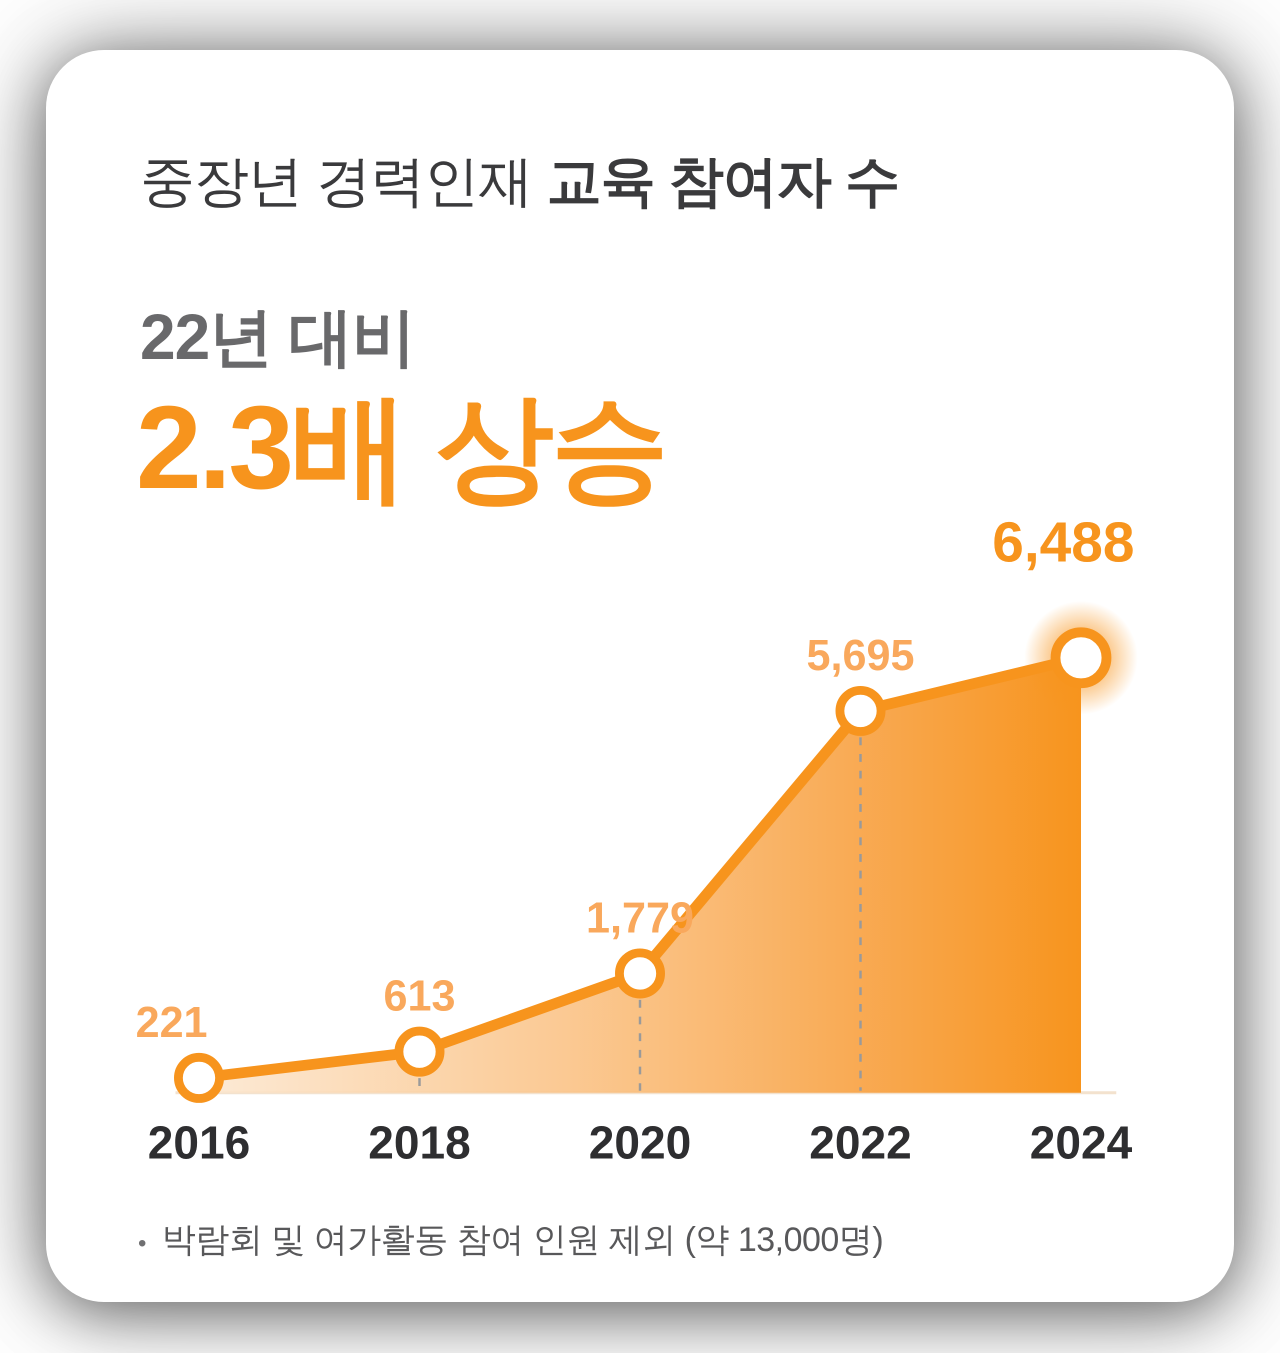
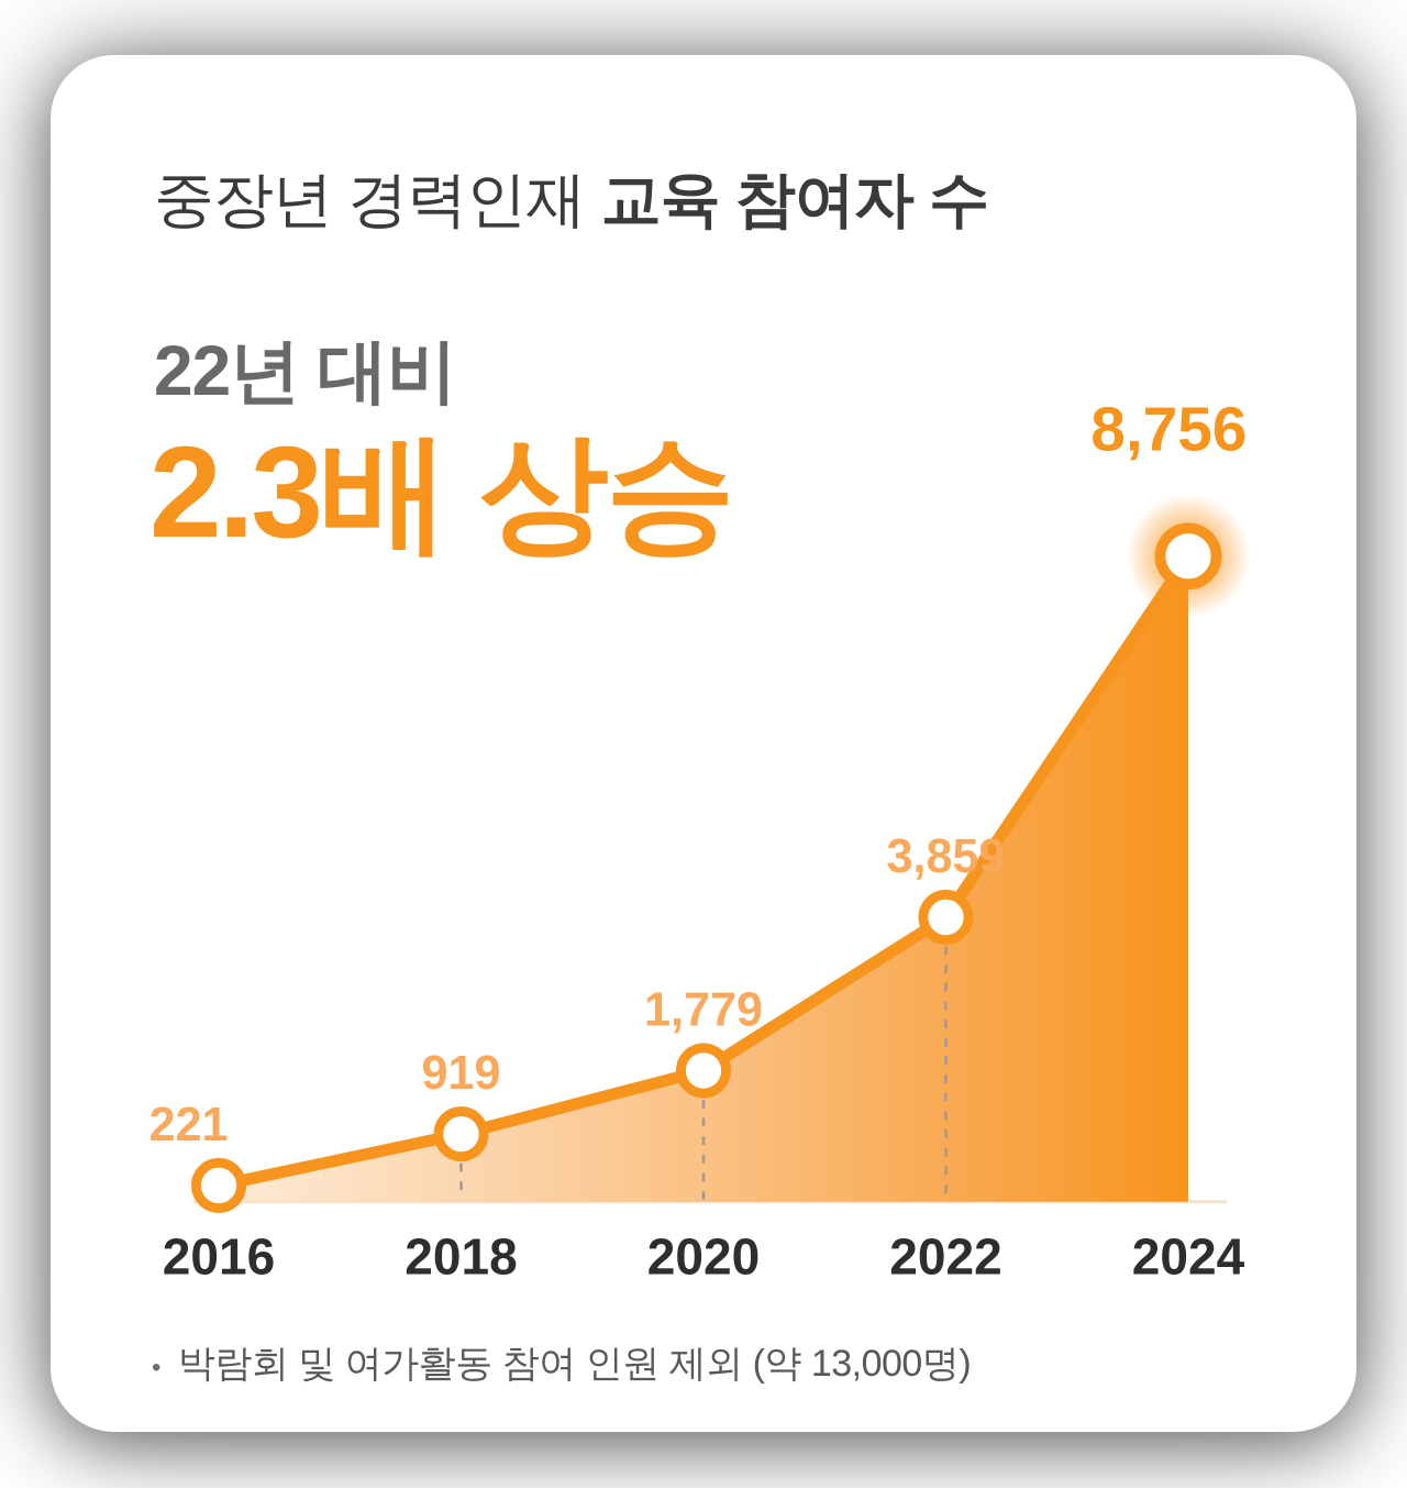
2018: 613 -> 919
2022: 5,695 -> 3,859
2024: 6,488 -> 8,756
